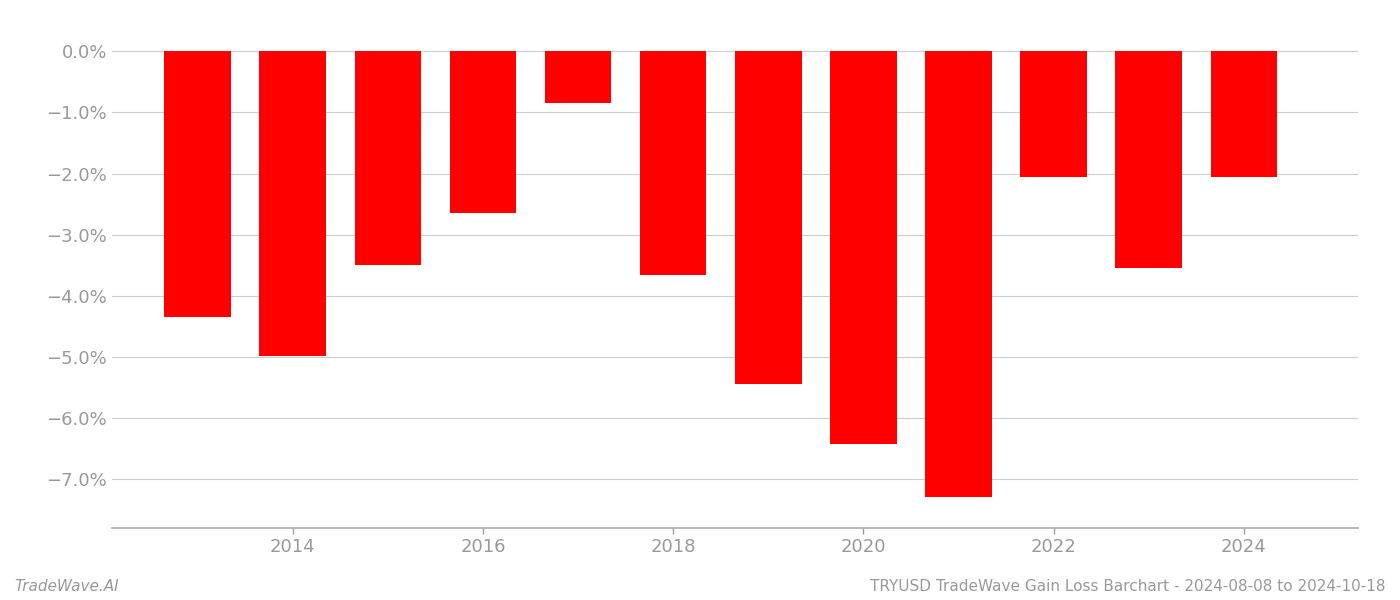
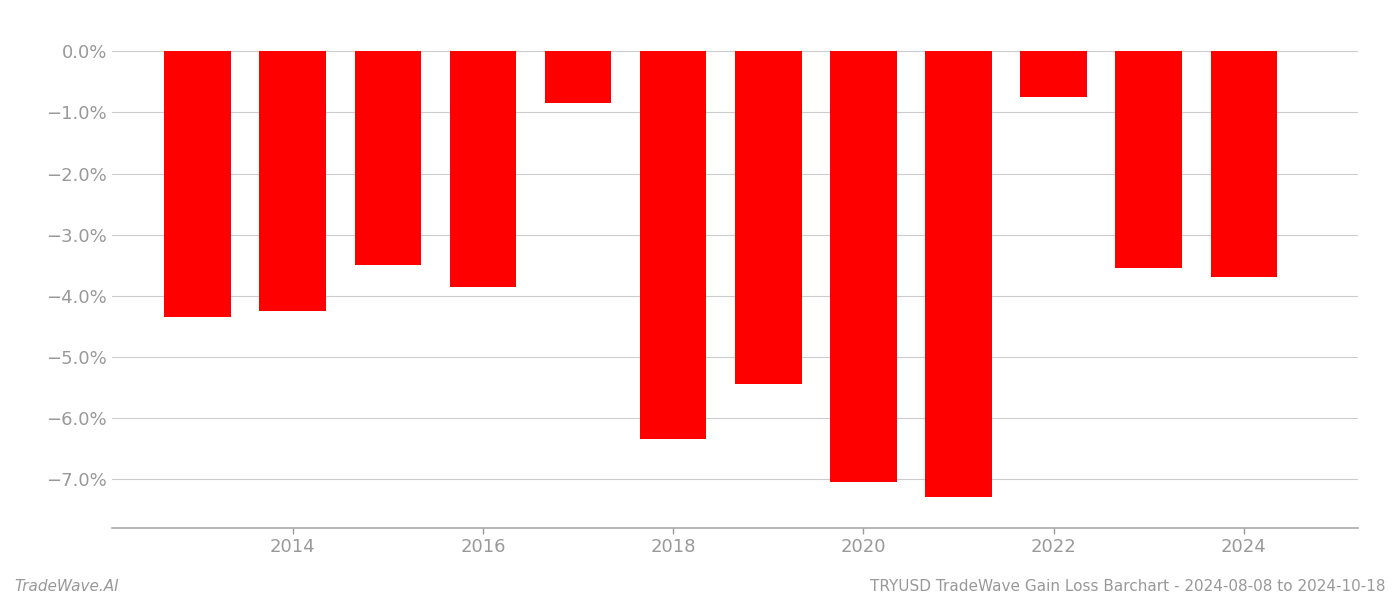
2014: -4.98% -> -4.25%
2016: -2.64% -> -3.85%
2018: -3.66% -> -6.35%
2020: -6.42% -> -7.05%
2022: -2.06% -> -0.75%
2024: -2.06% -> -3.70%
